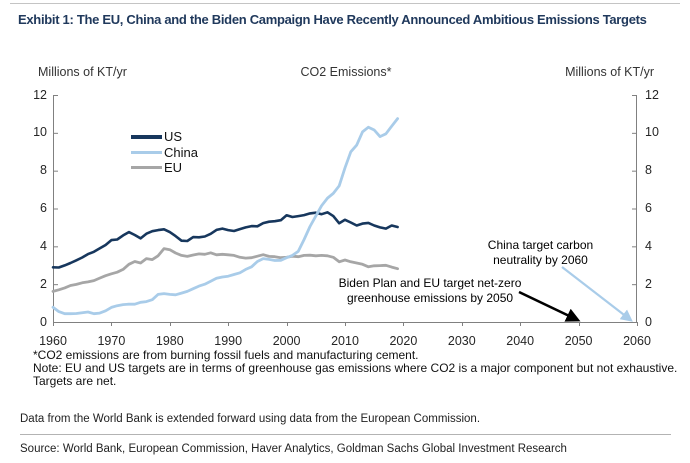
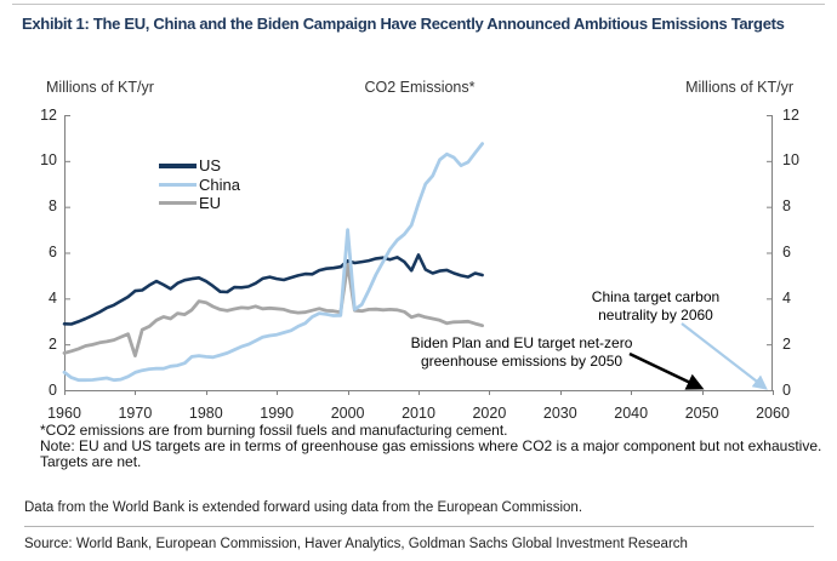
EU/1970: 2.5 -> 1.5
China/2000: 3.4 -> 7.0
EU/2000: 3.4 -> 5.5
US/2010: 5.4 -> 5.9
